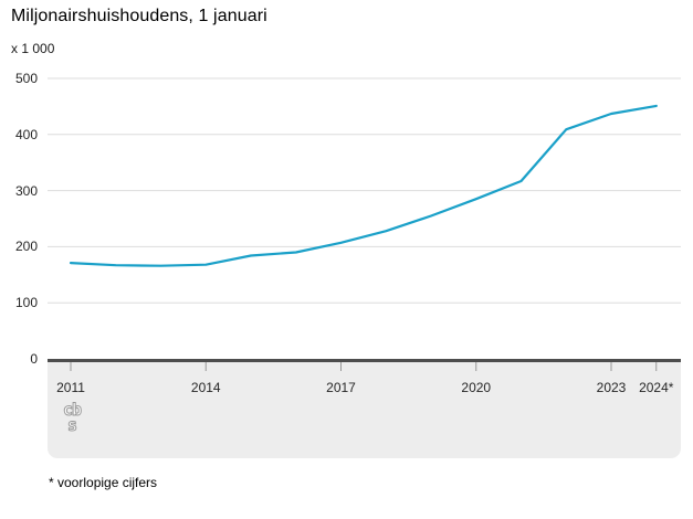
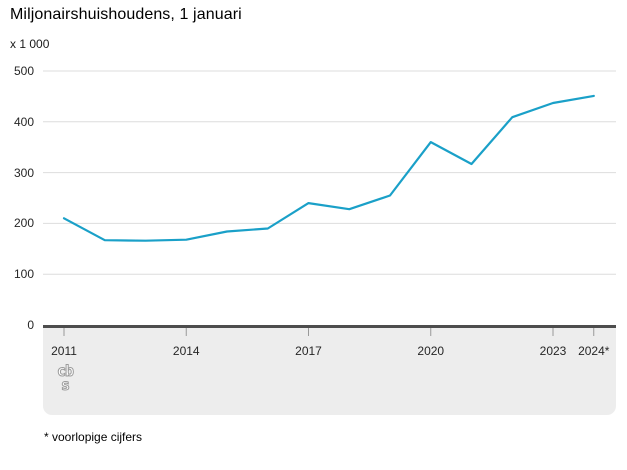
2011: 170 -> 210
2017: 210 -> 240
2020: 280 -> 360
